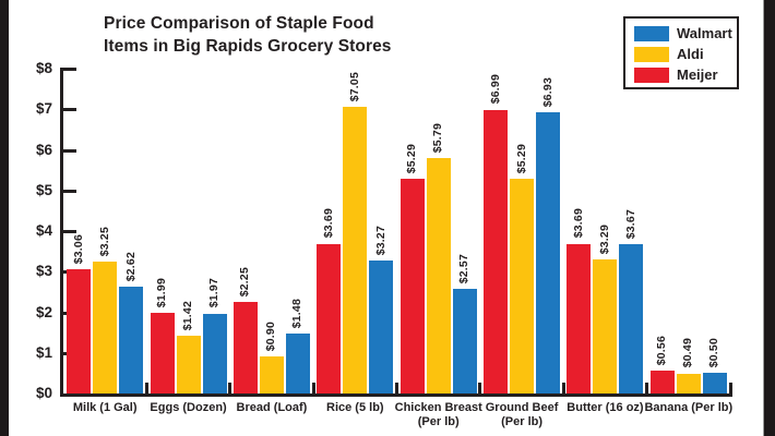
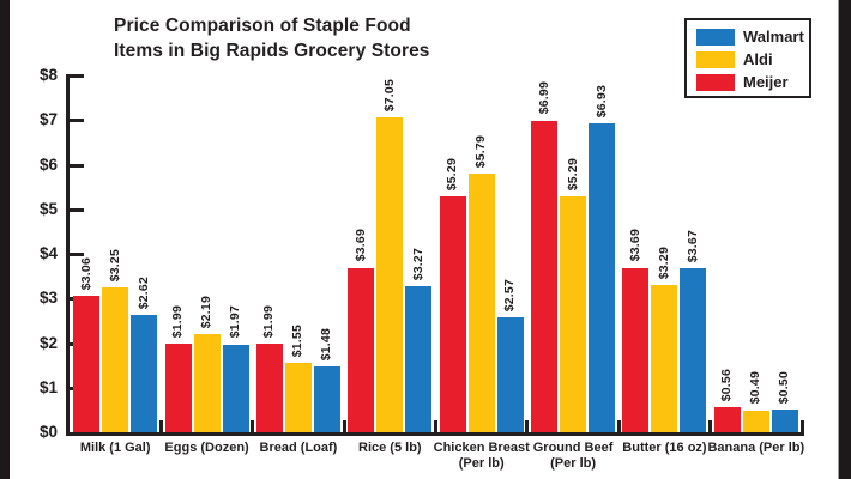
Aldi/Eggs (Dozen): $1.42 -> $2.19
Meijer/Bread (Loaf): $2.25 -> $1.99
Aldi/Bread (Loaf): $0.90 -> $1.55
